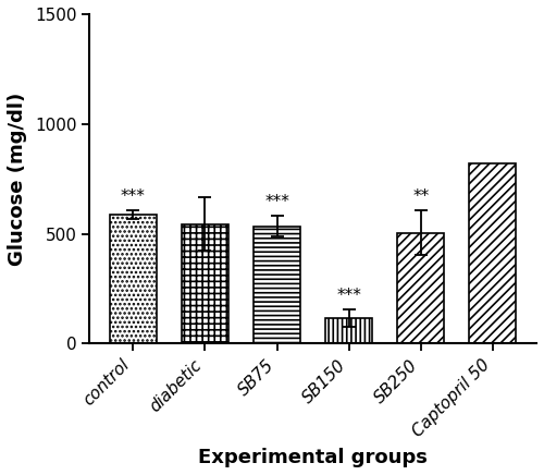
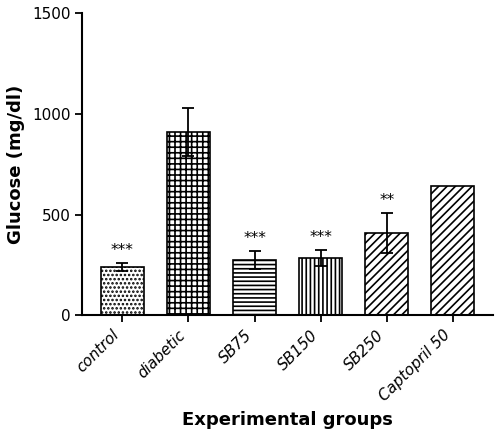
control: 585 -> 240
diabetic: 545 -> 910
SB75: 535 -> 275
SB150: 115 -> 285
SB250: 505 -> 410
Captopril 50: 820 -> 640
